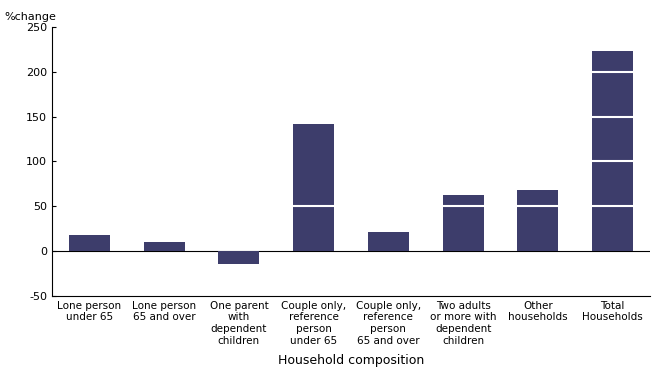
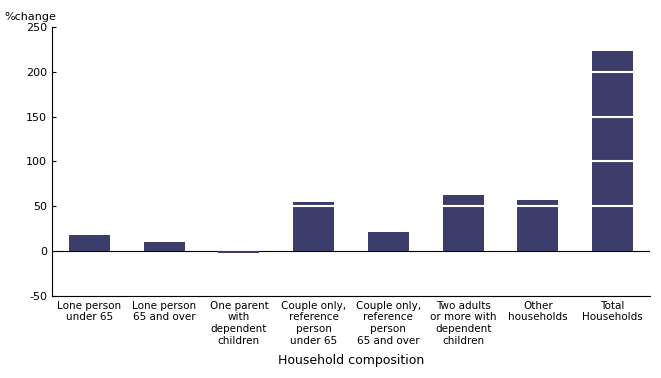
One parent with dependent children: -14 -> -2
Couple only, reference person under 65: 142 -> 55
Other households: 68 -> 57
